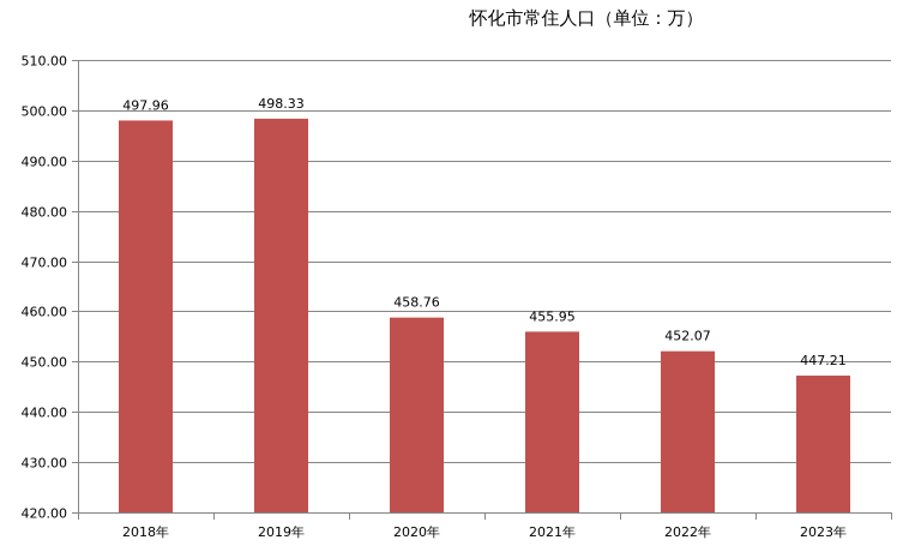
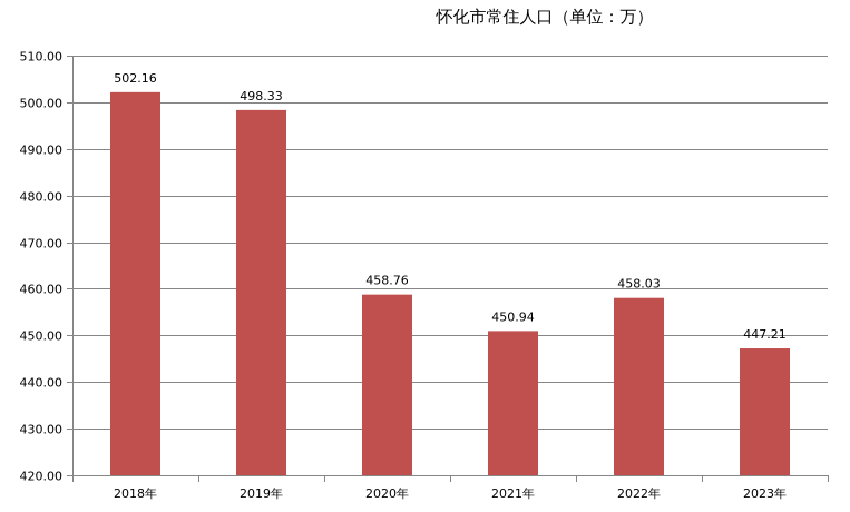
2018年: 497.96 -> 502.16
2021年: 455.95 -> 450.94
2022年: 452.07 -> 458.03
